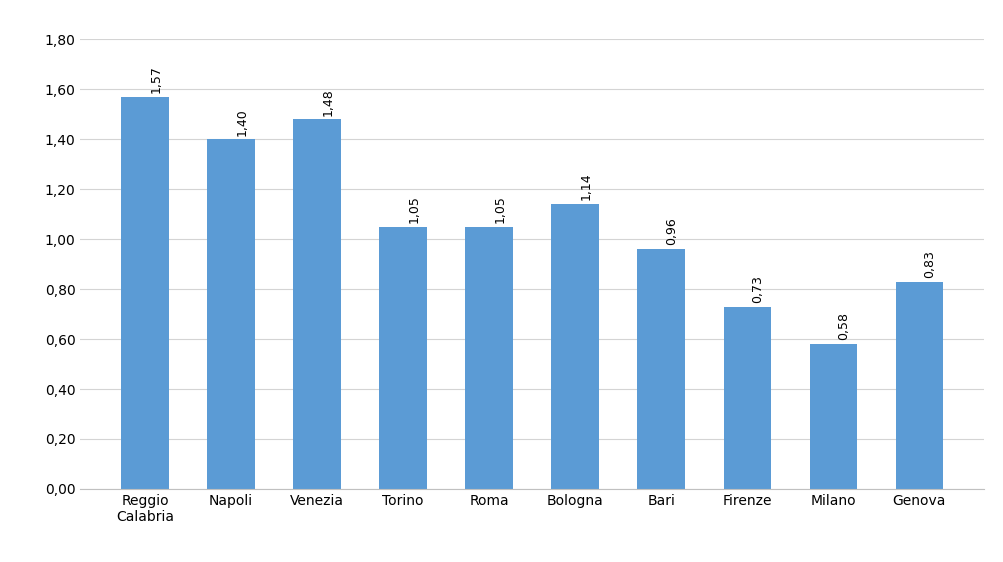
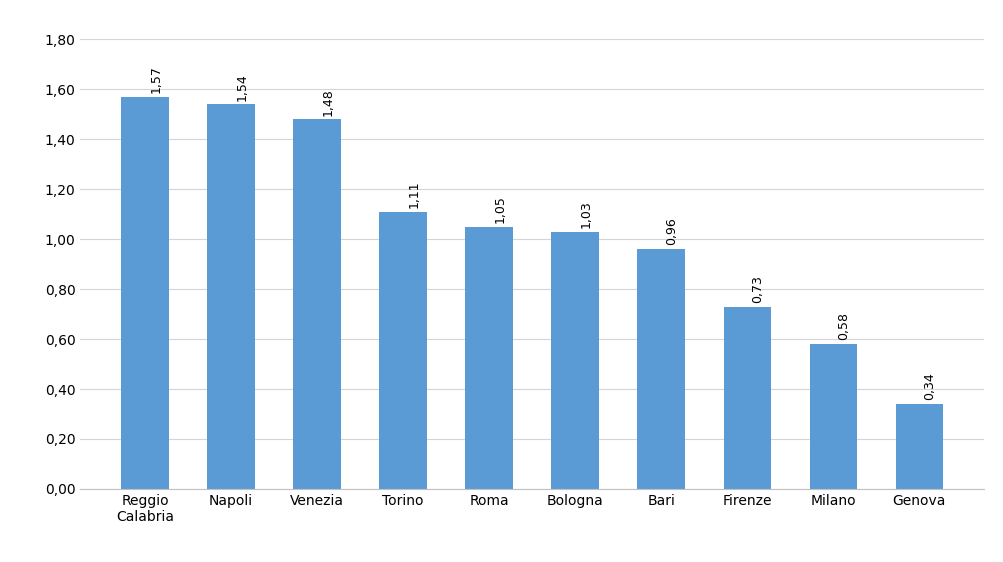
Napoli: 1,40 -> 1,54
Torino: 1,05 -> 1,11
Bologna: 1,14 -> 1,03
Genova: 0,83 -> 0,34
